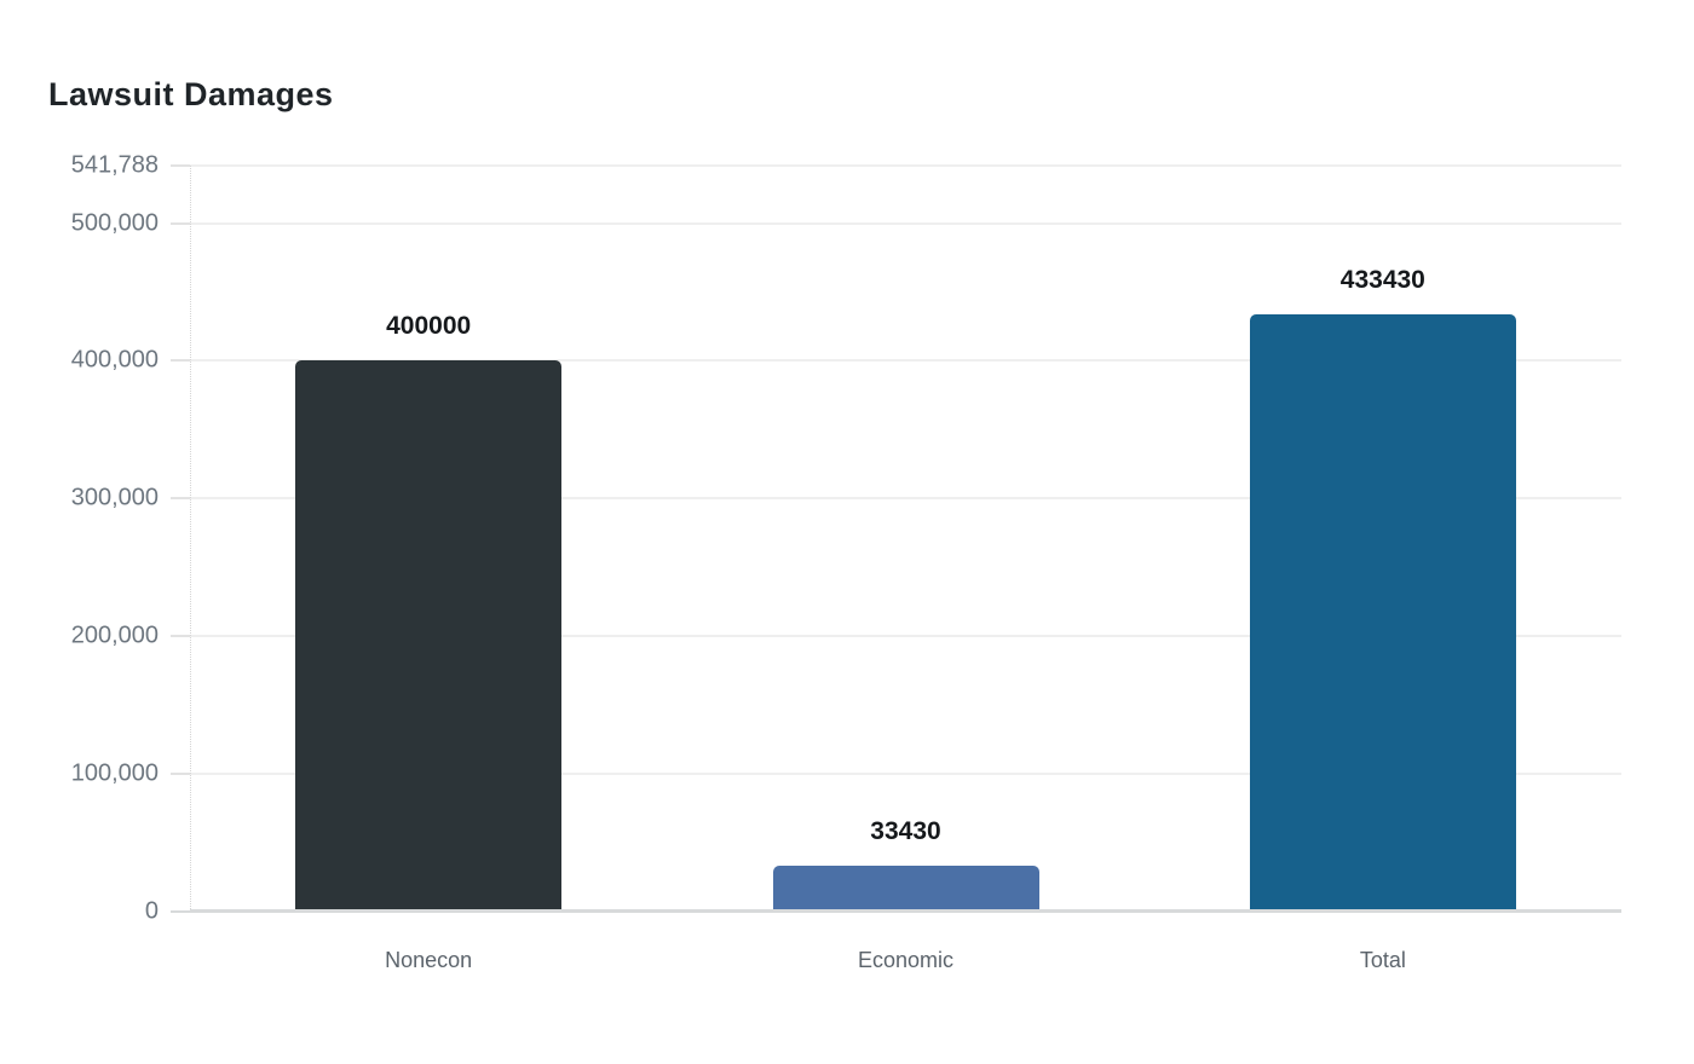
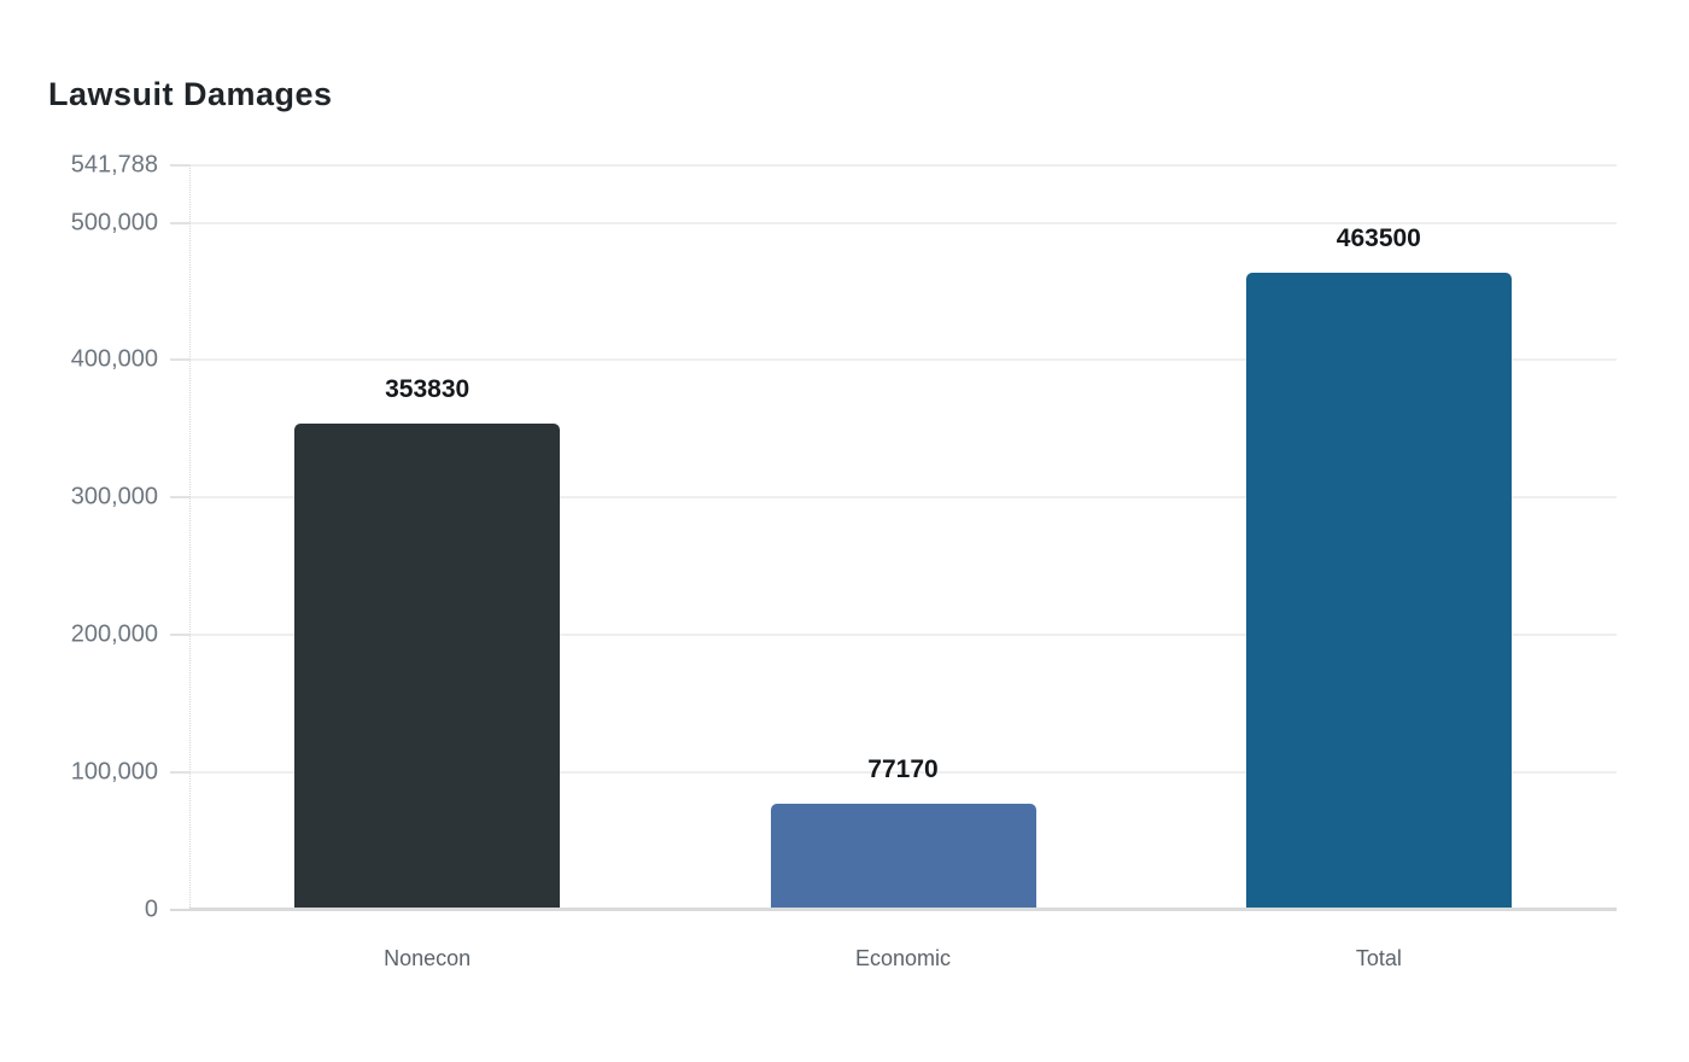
Nonecon: 400000 -> 353830
Economic: 33430 -> 77170
Total: 433430 -> 463500
